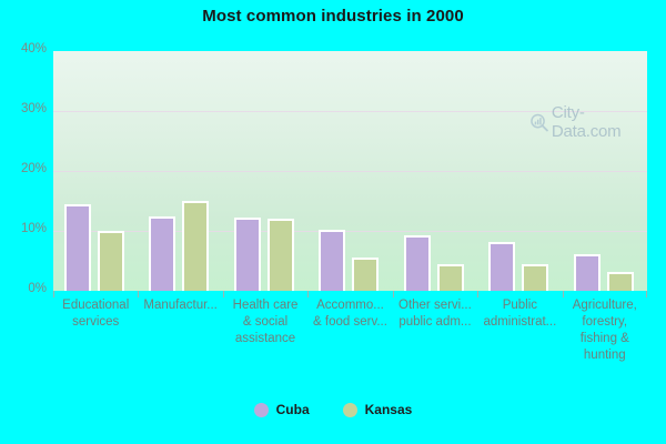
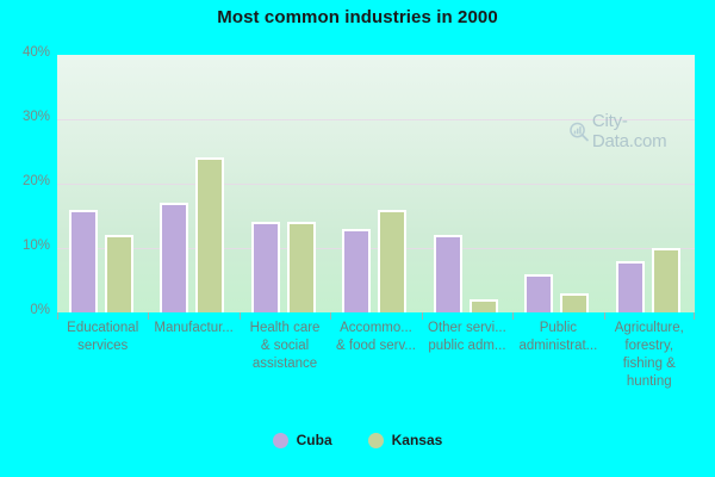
Cuba/Educational services: 14% -> 16%
Kansas/Educational services: 10% -> 12%
Cuba/Manufactur...: 12% -> 17%
Kansas/Manufactur...: 15% -> 24%
Cuba/Health care & social assistance: 12% -> 14%
Kansas/Health care & social assistance: 12% -> 14%
Cuba/Accommo... & food serv...: 10% -> 13%
Kansas/Accommo... & food serv...: 6% -> 16%
Cuba/Other servi... public adm...: 9% -> 12%
Kansas/Other servi... public adm...: 4% -> 2%
Cuba/Public administrat...: 8% -> 6%
Kansas/Public administrat...: 4% -> 3%
Cuba/Agriculture, forestry, fishing & hunting: 6% -> 8%
Kansas/Agriculture, forestry, fishing & hunting: 3% -> 10%
